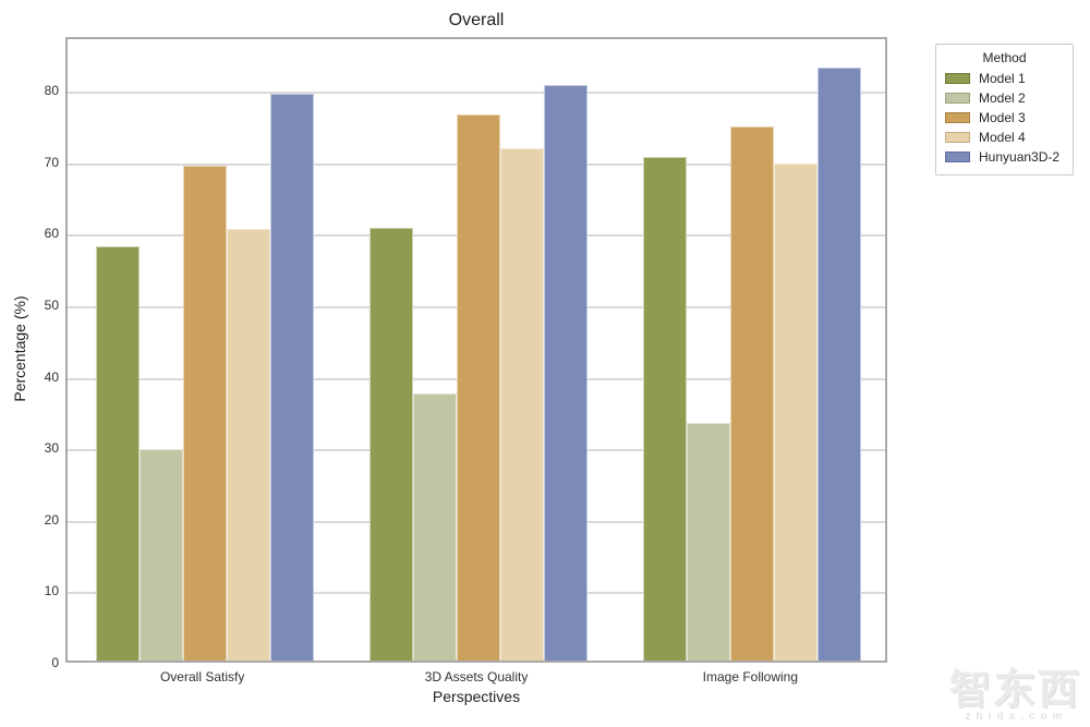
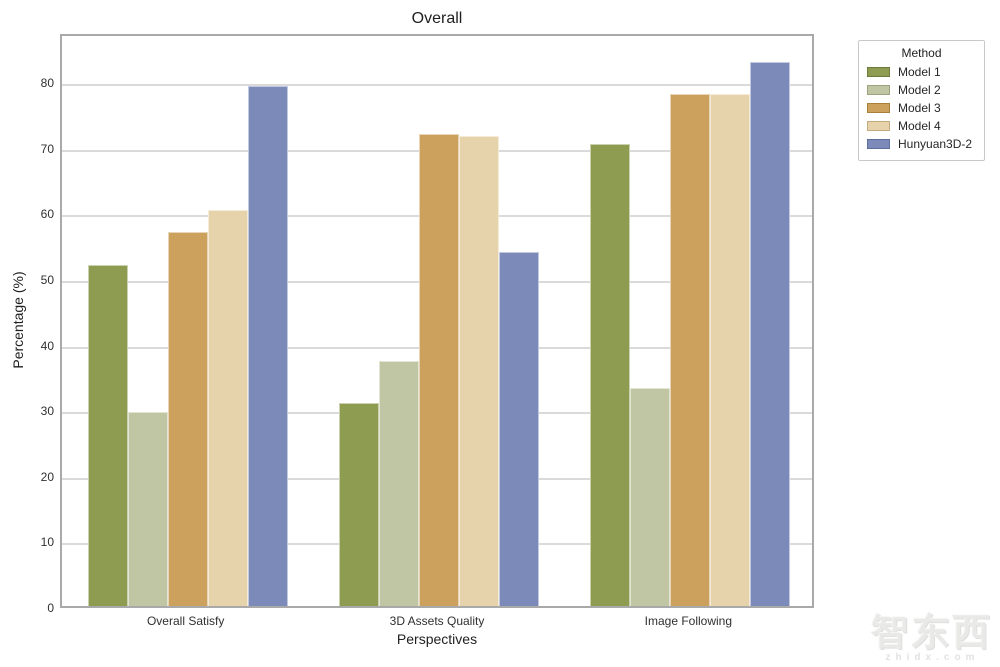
Model 1/Overall Satisfy: 58 -> 52
Model 3/Overall Satisfy: 69 -> 57
Model 1/3D Assets Quality: 60 -> 31
Model 3/3D Assets Quality: 76 -> 72
Hunyuan3D-2/3D Assets Quality: 80 -> 54
Model 3/Image Following: 75 -> 78
Model 4/Image Following: 70 -> 78
